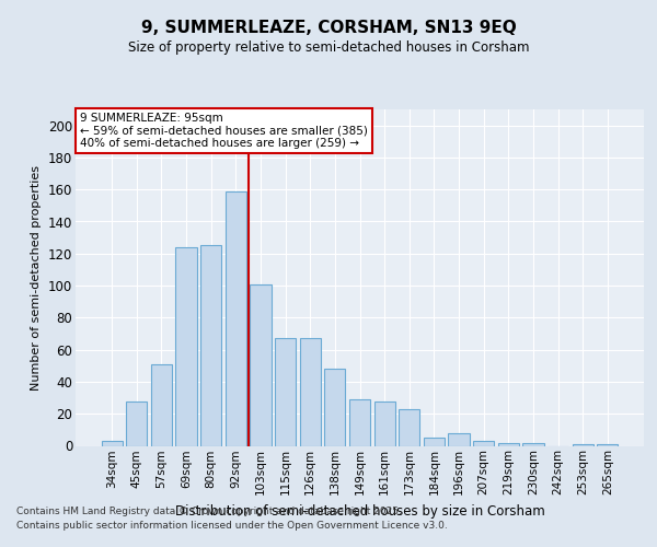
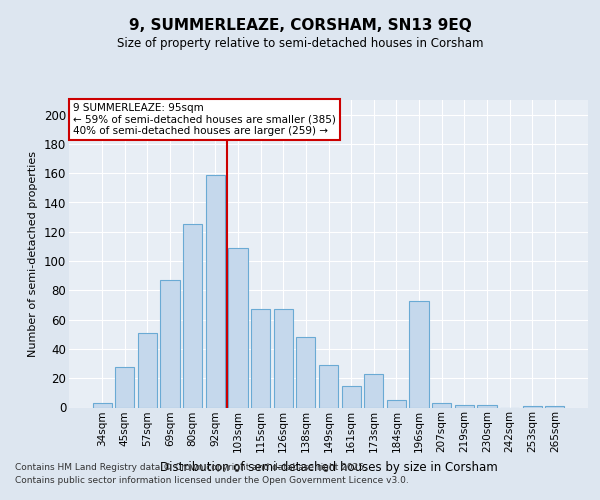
69sqm: 124 -> 87
103sqm: 101 -> 109
161sqm: 28 -> 15
196sqm: 8 -> 73
